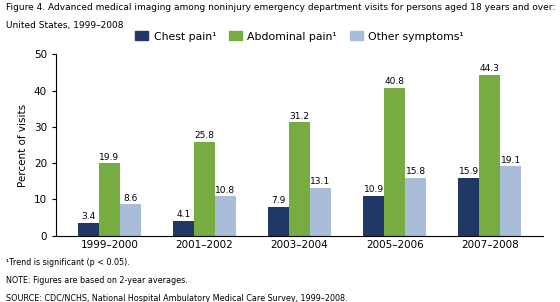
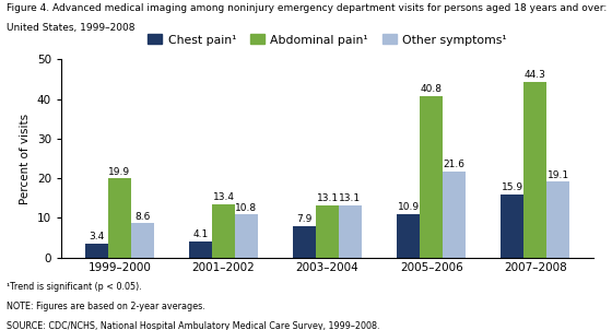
Abdominal pain¹/2001–2002: 25.8 -> 13.4
Abdominal pain¹/2003–2004: 31.2 -> 13.1
Other symptoms¹/2005–2006: 15.8 -> 21.6
